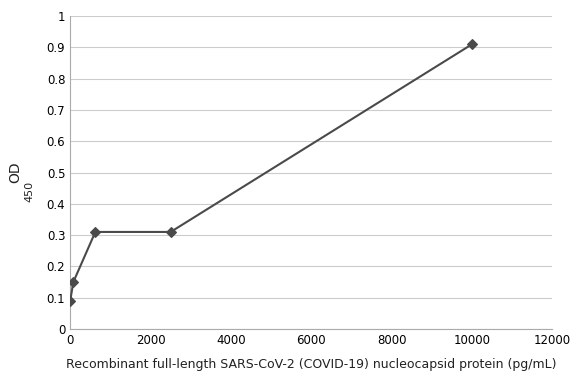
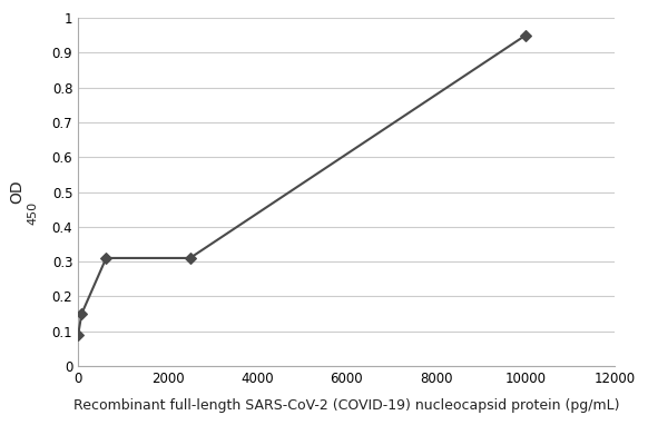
10000: 0.91 -> 0.95
